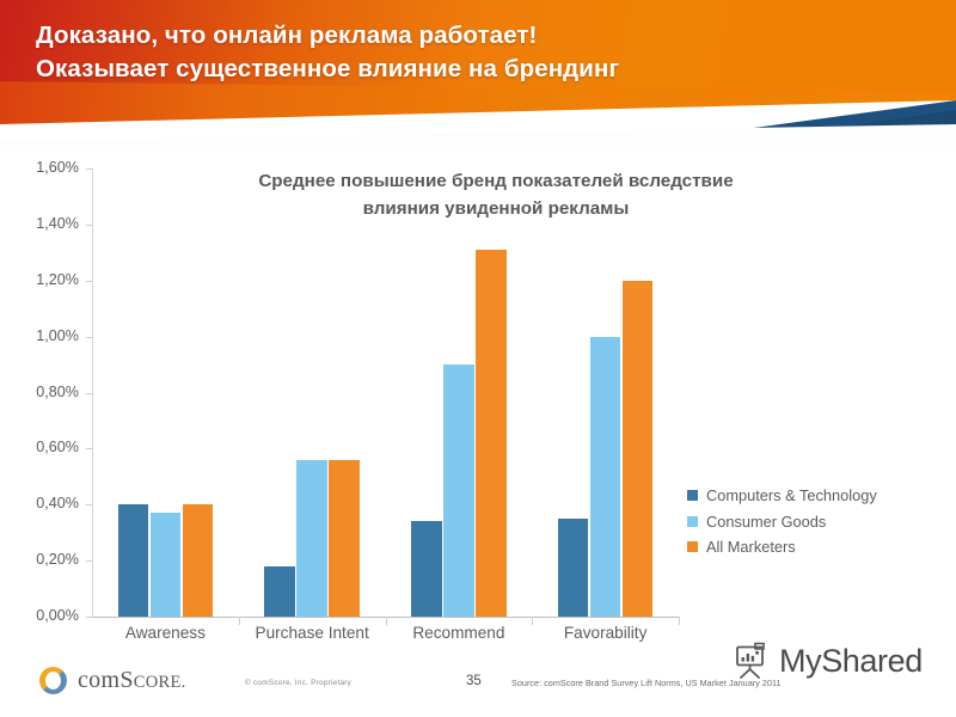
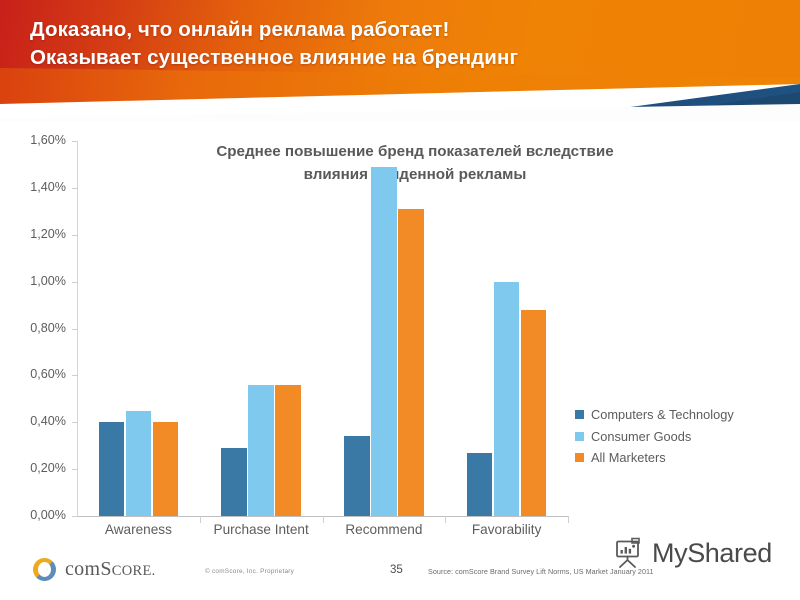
Consumer Goods/Awareness: 0,37% -> 0,45%
Computers & Technology/Purchase Intent: 0,18% -> 0,29%
Consumer Goods/Recommend: 0,90% -> 1,49%
Computers & Technology/Favorability: 0,35% -> 0,27%
All Marketers/Favorability: 1,20% -> 0,88%
